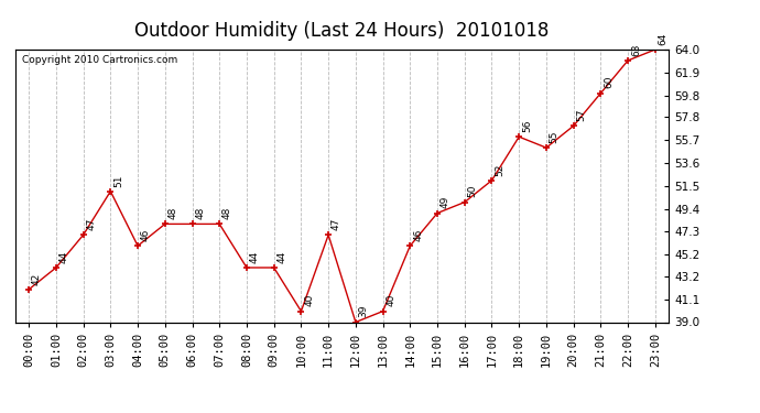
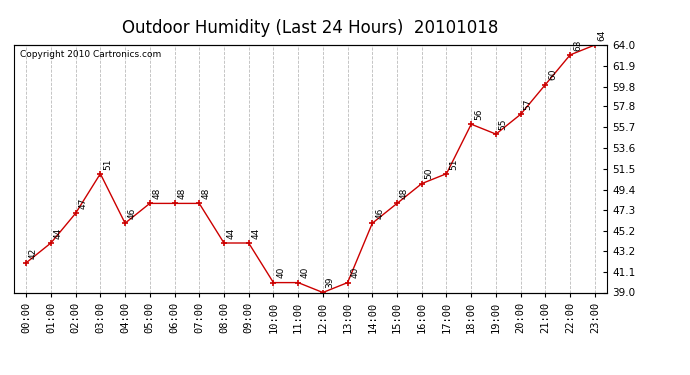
11:00: 47 -> 40
15:00: 49 -> 48
17:00: 52 -> 51
